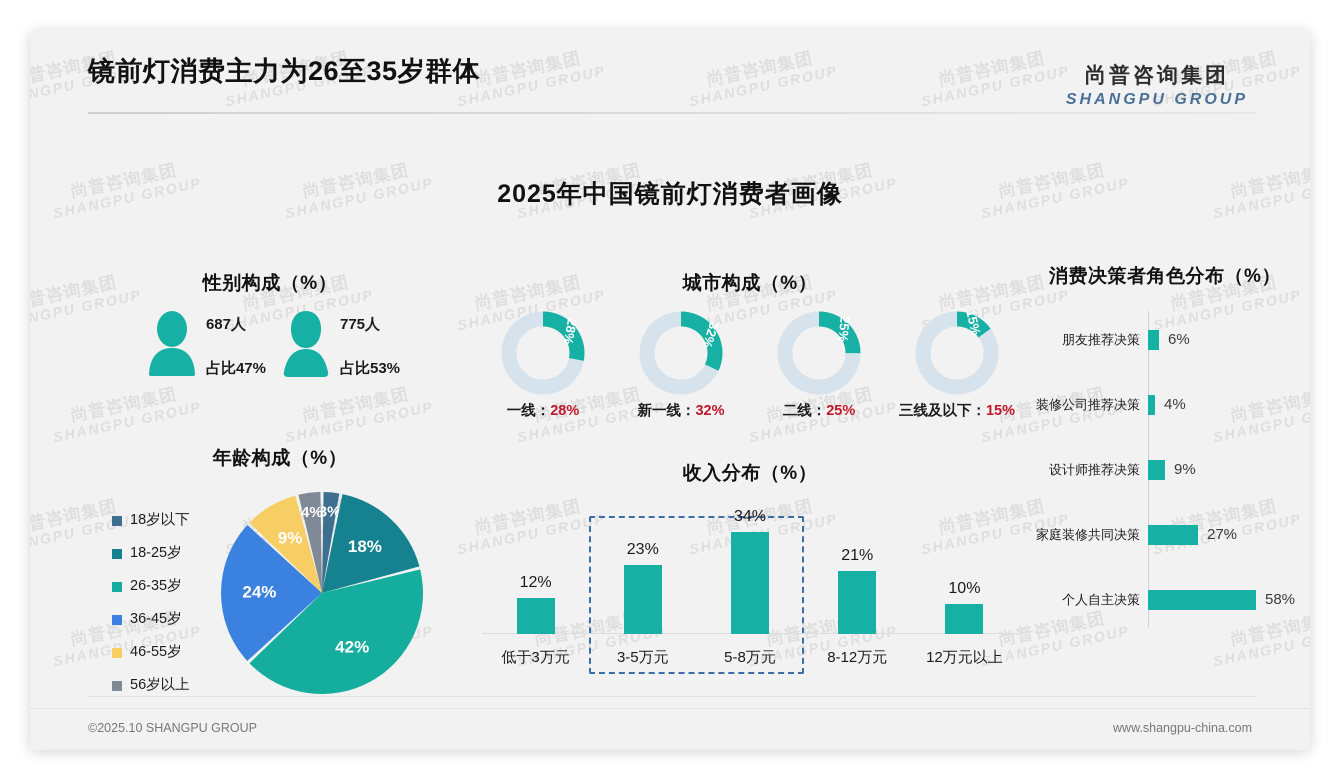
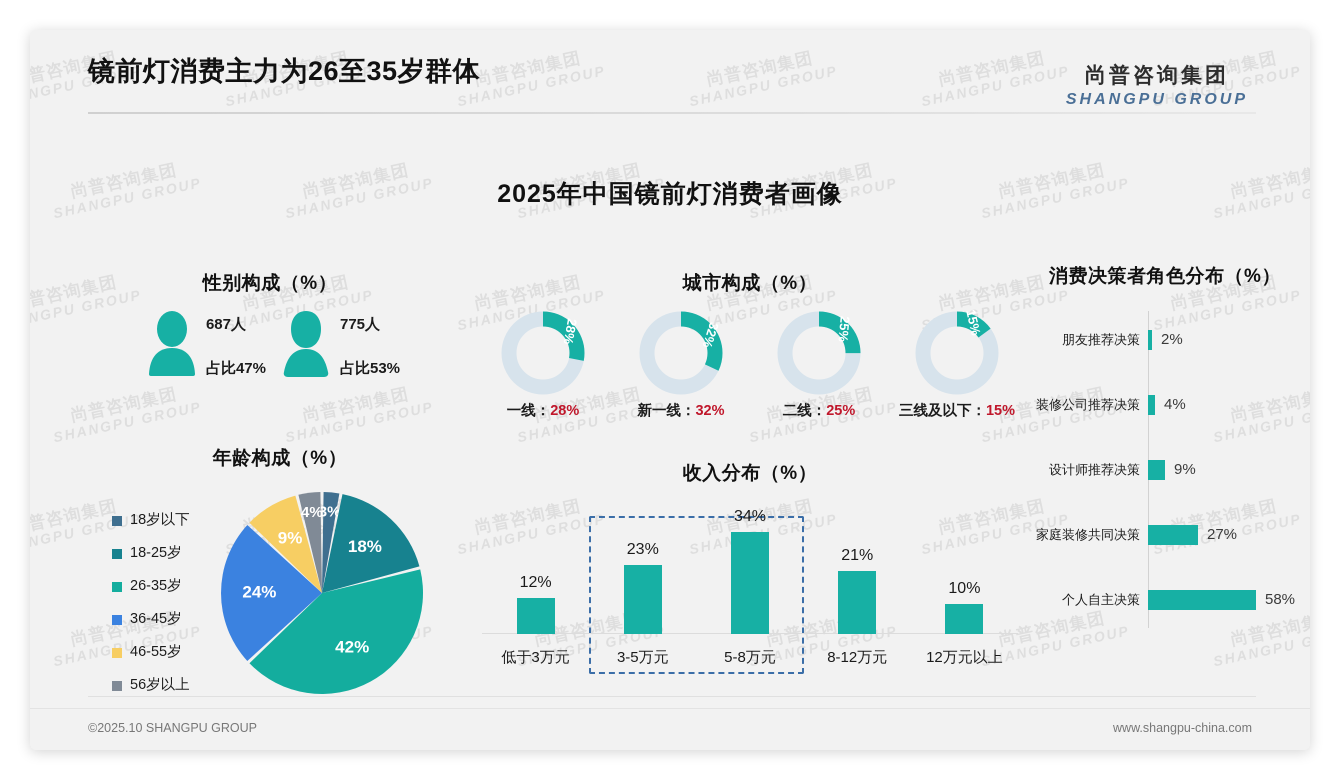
消费决策者角色分布（%）/朋友推荐决策: 6% -> 2%
